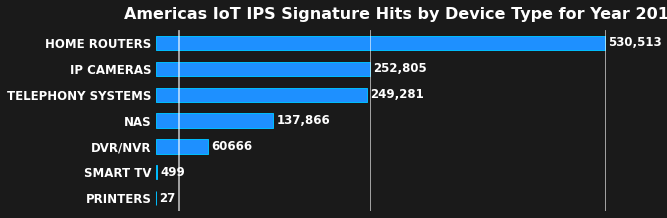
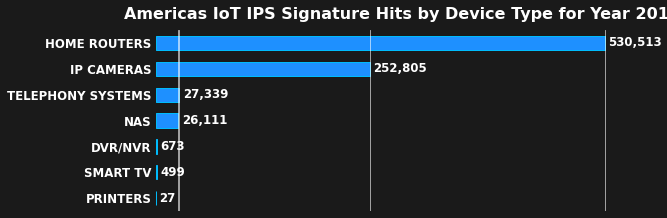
TELEPHONY SYSTEMS: 249,281 -> 27,339
NAS: 137,866 -> 26,111
DVR/NVR: 60666 -> 673
